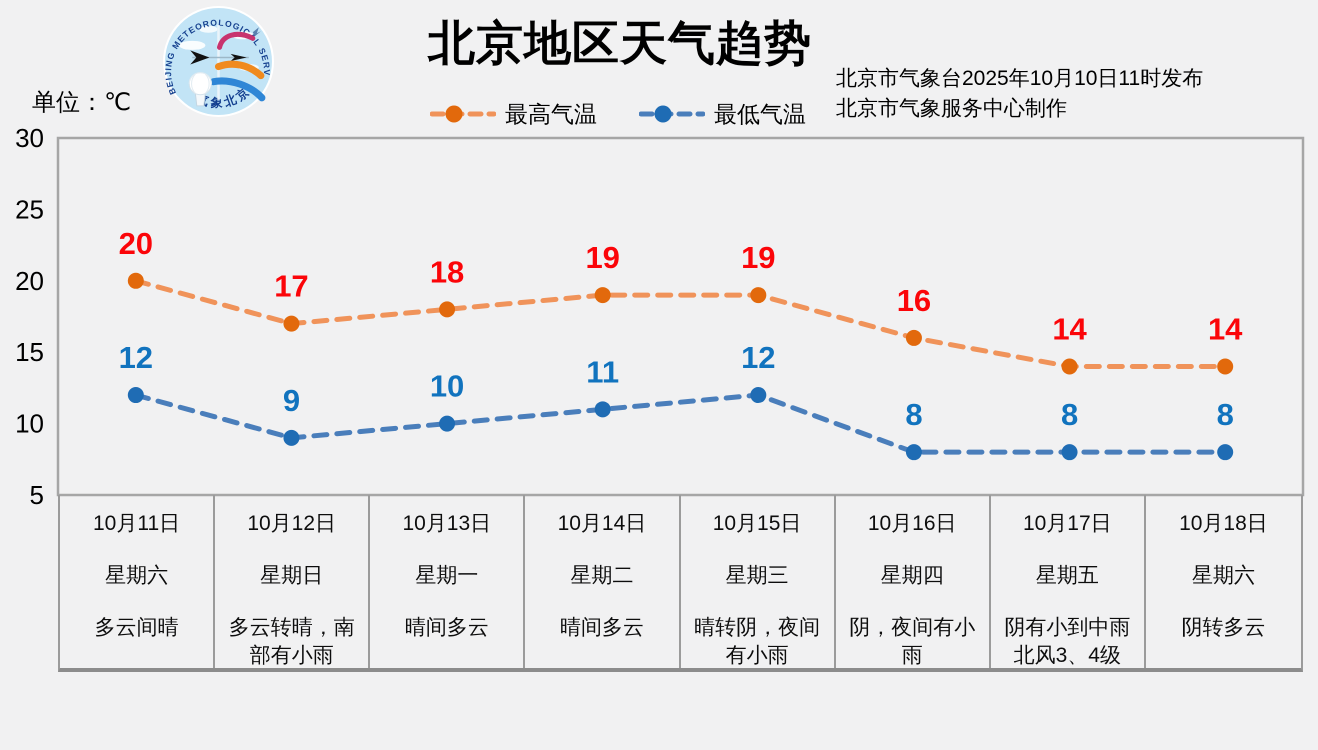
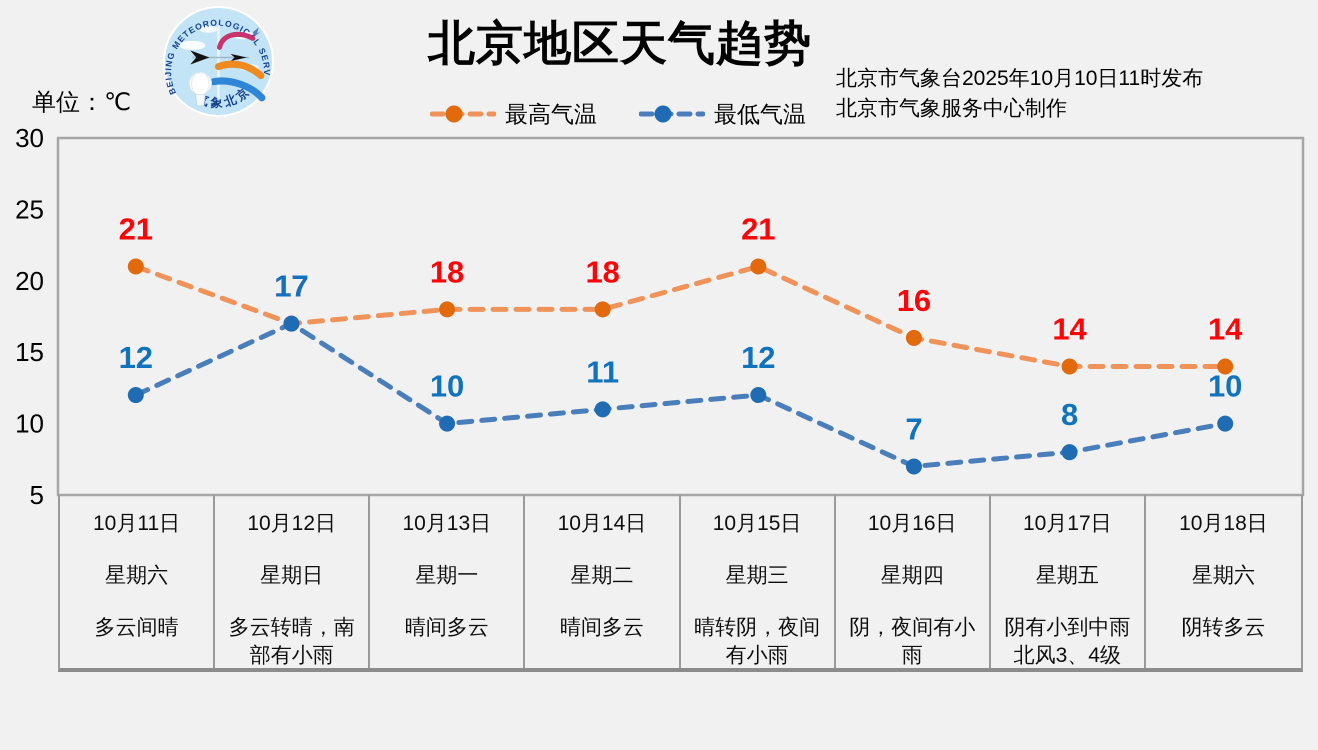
最高气温/10月11日: 20 -> 21
最低气温/10月12日: 9 -> 17
最高气温/10月14日: 19 -> 18
最高气温/10月15日: 19 -> 21
最低气温/10月16日: 8 -> 7
最低气温/10月18日: 8 -> 10
